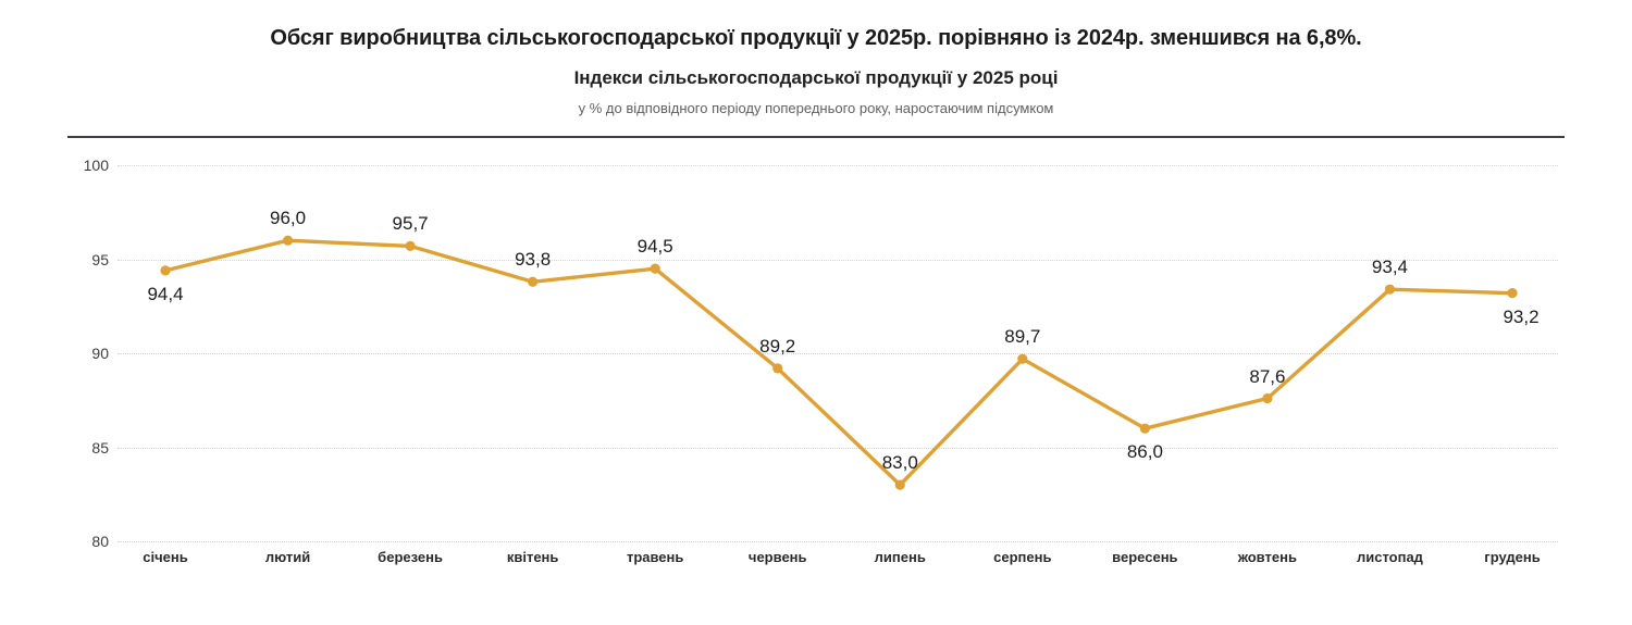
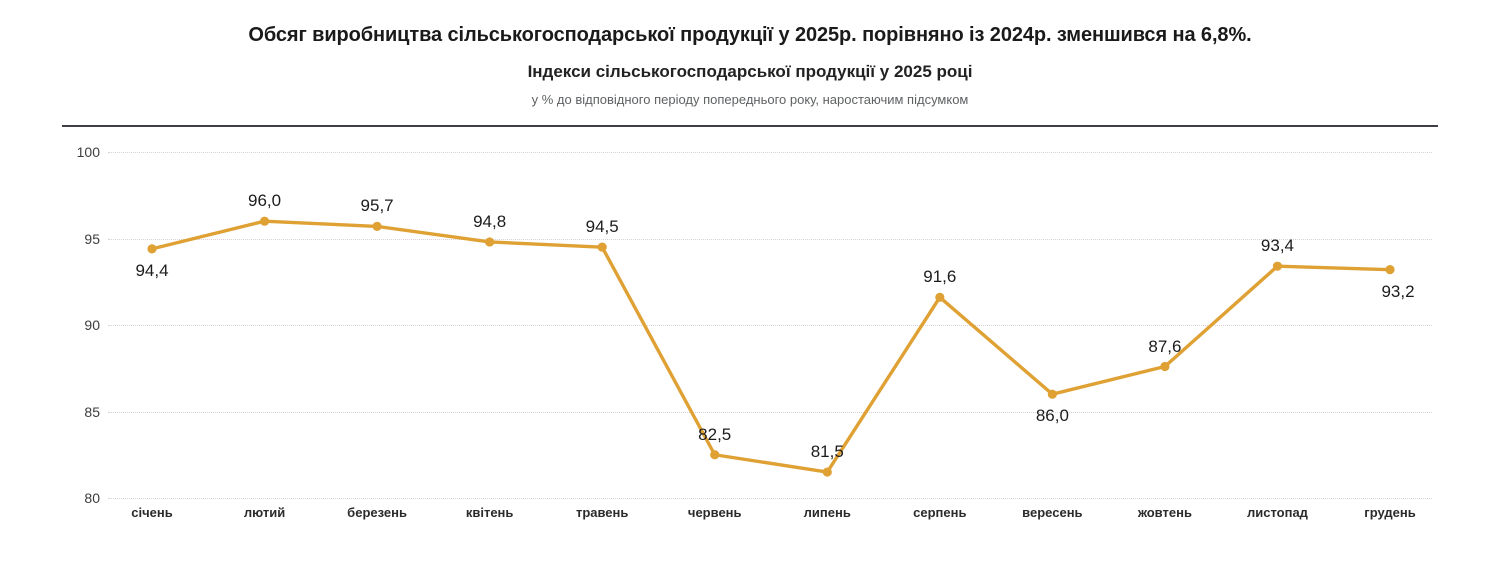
квітень: 93,8 -> 94,8
червень: 89,2 -> 82,5
липень: 83,0 -> 81,5
серпень: 89,7 -> 91,6
